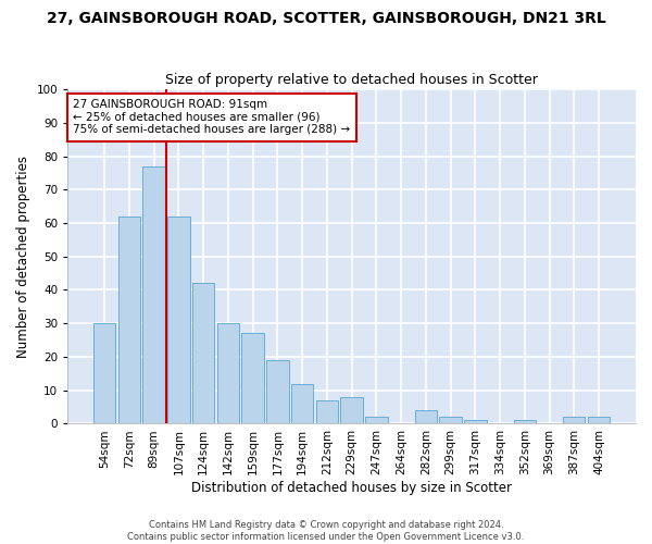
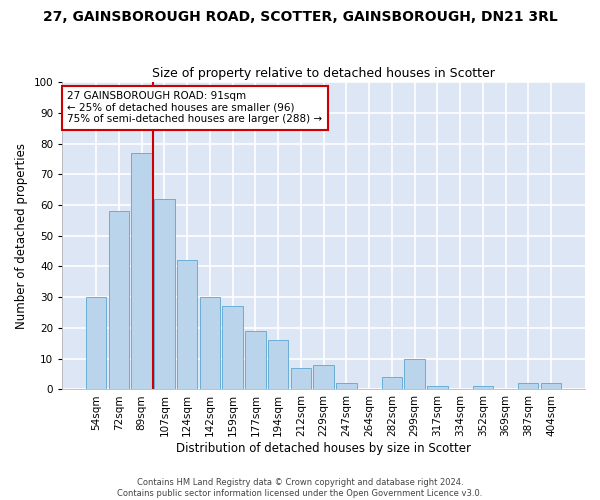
72sqm: 62 -> 58
194sqm: 12 -> 16
299sqm: 2 -> 10
